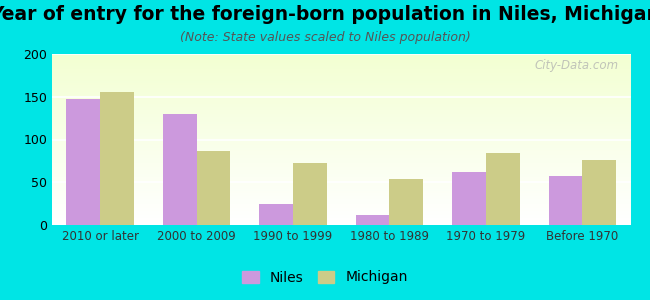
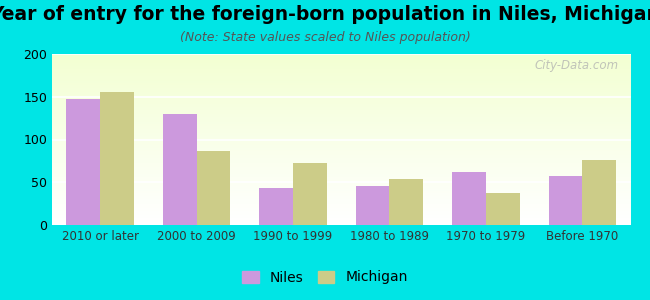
Niles/1990 to 1999: 24 -> 43
Niles/1980 to 1989: 12 -> 46
Michigan/1970 to 1979: 84 -> 38
